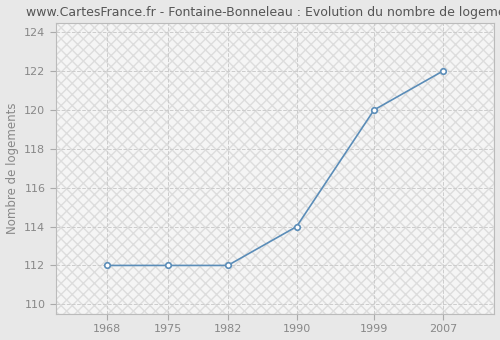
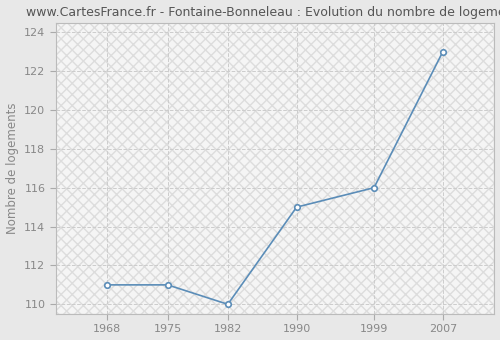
1968: 112 -> 111
1975: 112 -> 111
1982: 112 -> 110
1990: 114 -> 115
1999: 120 -> 116
2007: 122 -> 123
